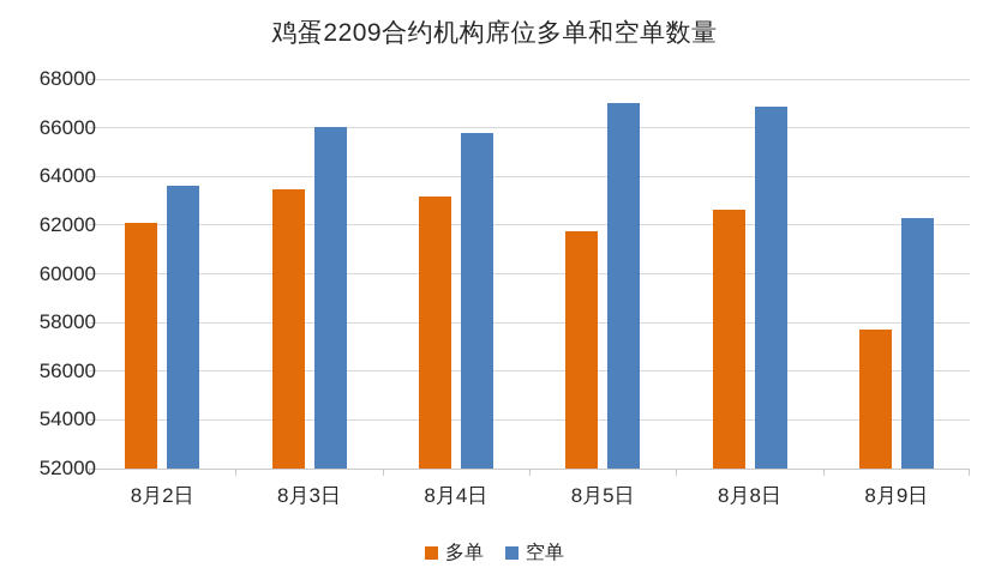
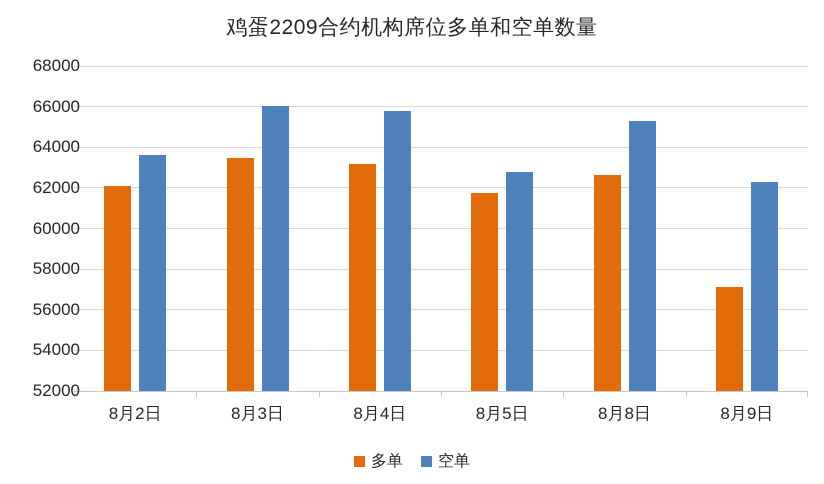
空单/8月5日: 67000 -> 62800
空单/8月8日: 66800 -> 65300
多单/8月9日: 57700 -> 57100
